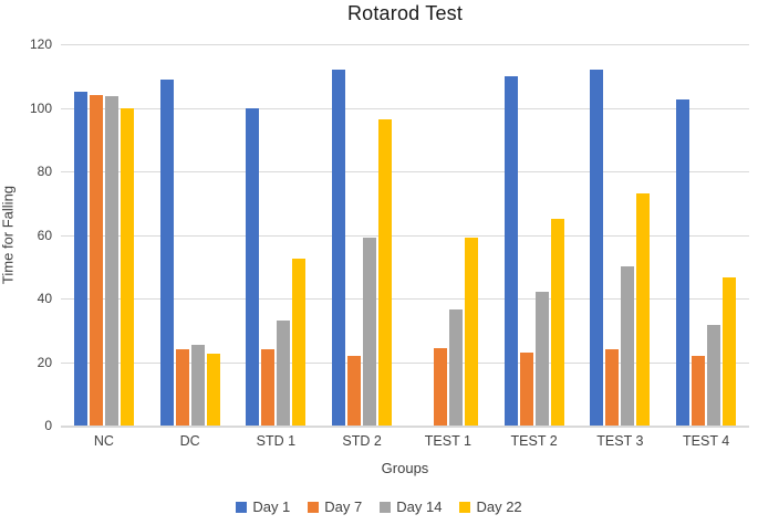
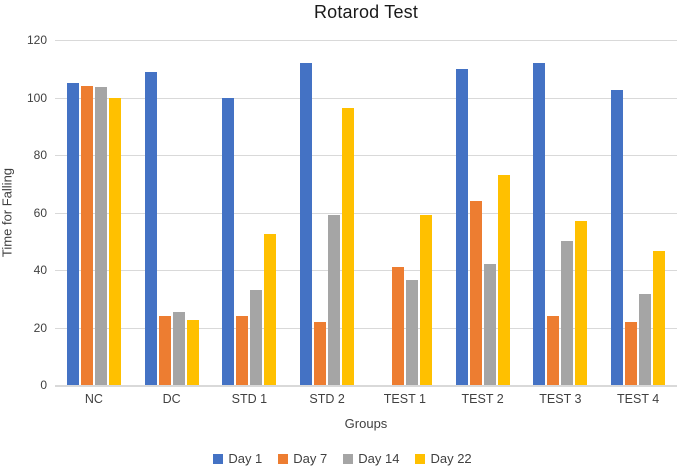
Day 7/TEST 1: 24 -> 41
Day 7/TEST 2: 23 -> 64
Day 22/TEST 2: 65 -> 73
Day 22/TEST 3: 73 -> 57
